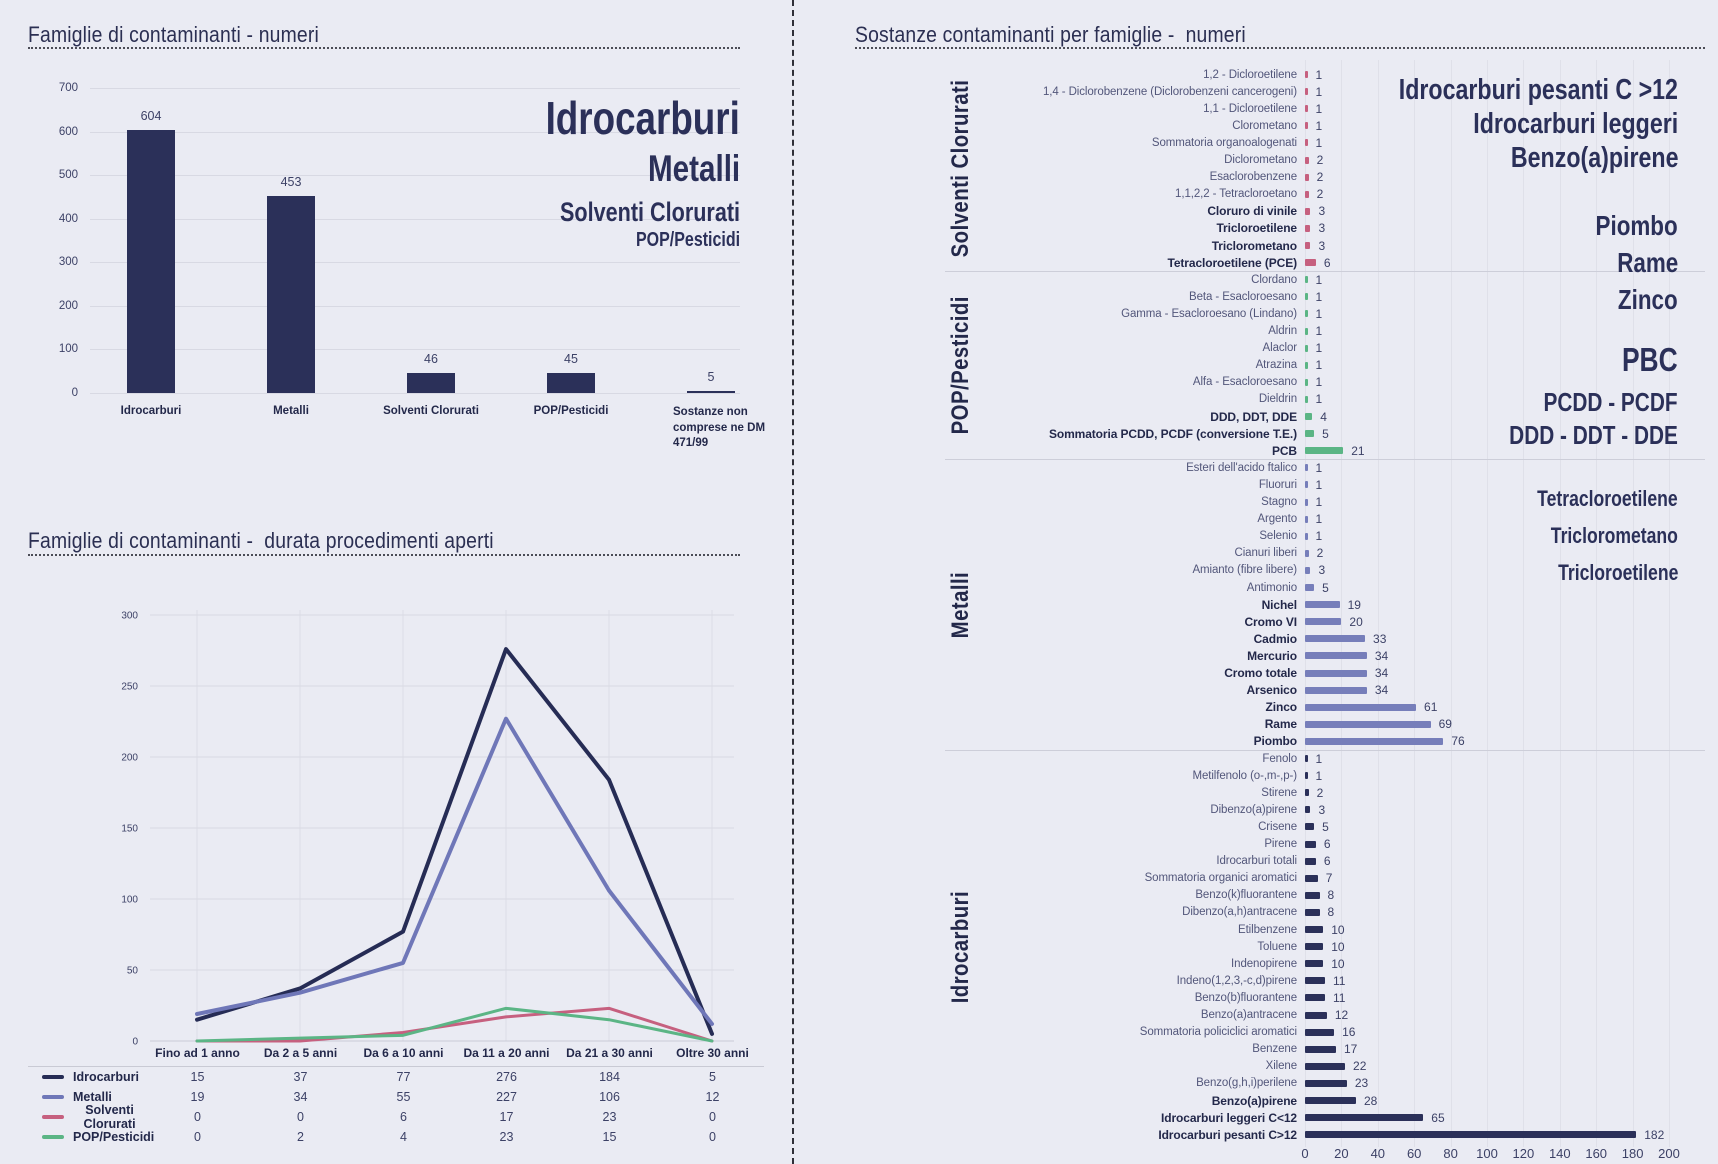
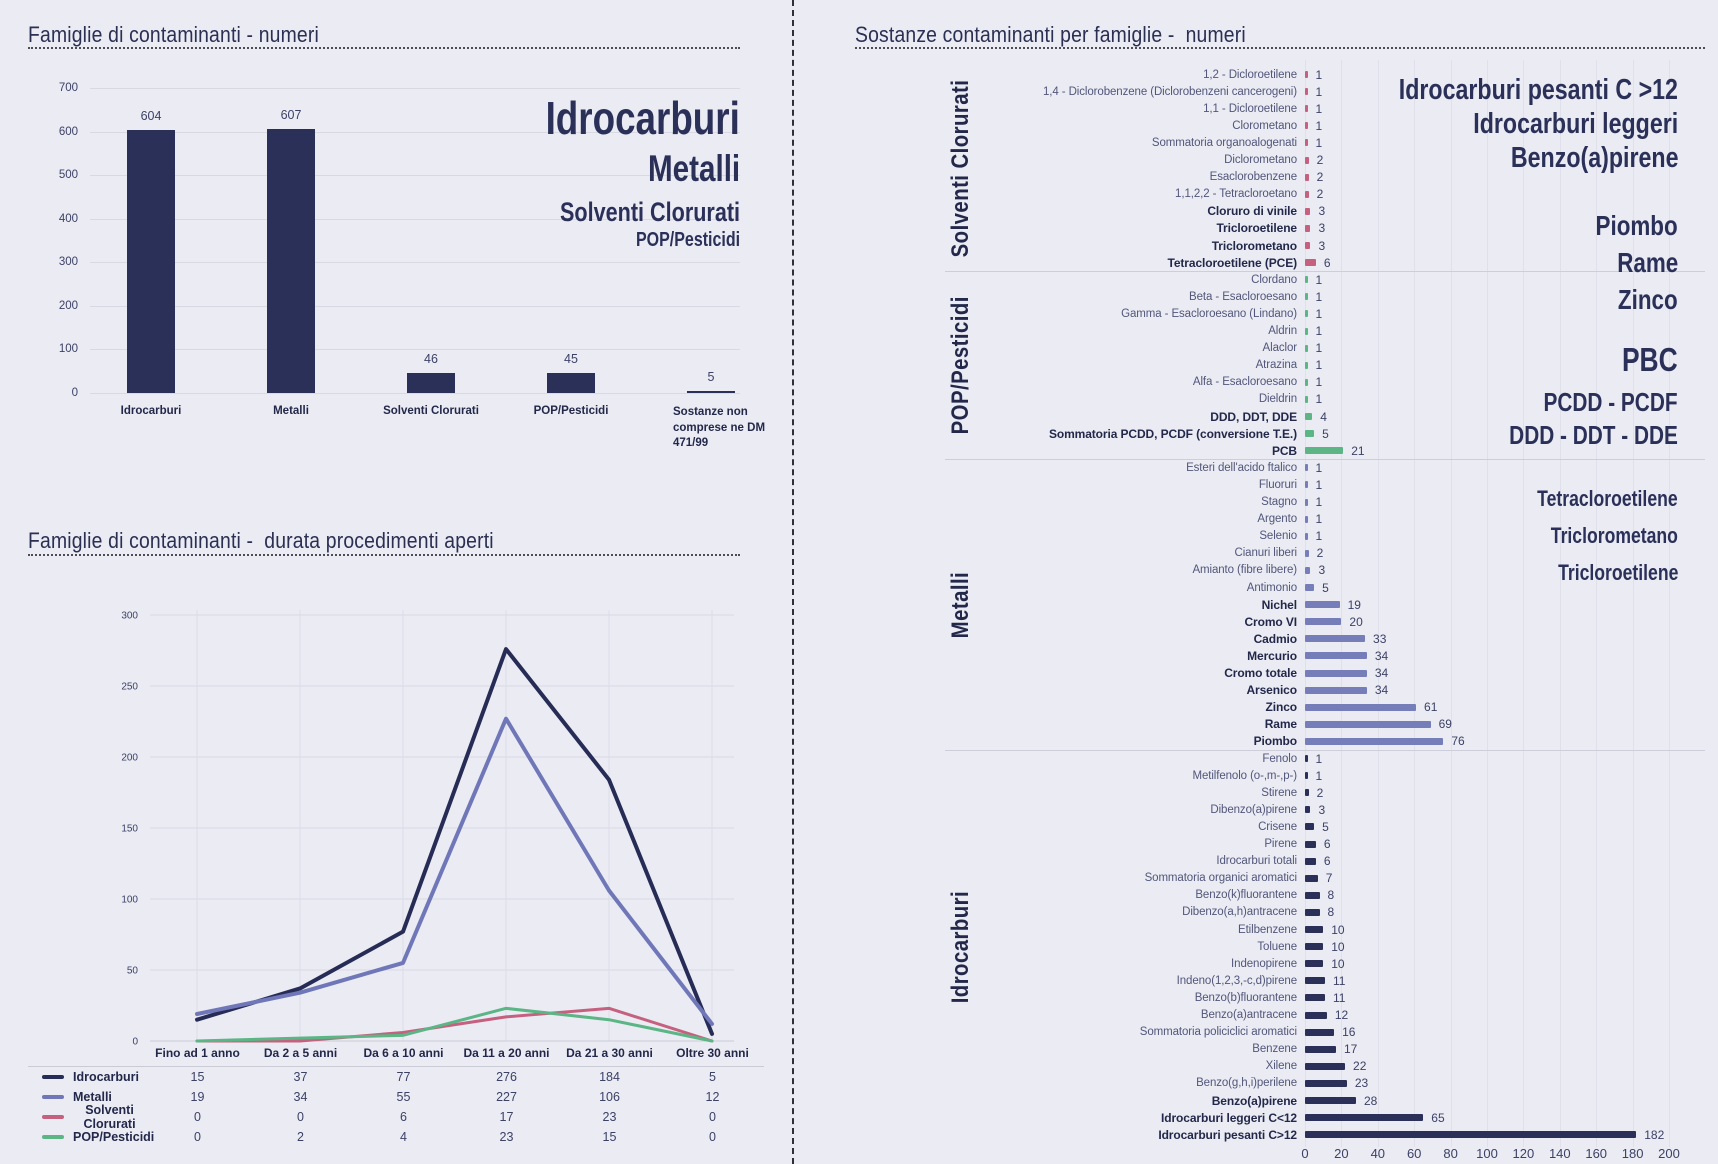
Famiglie di contaminanti - numeri/Metalli: 453 -> 607
